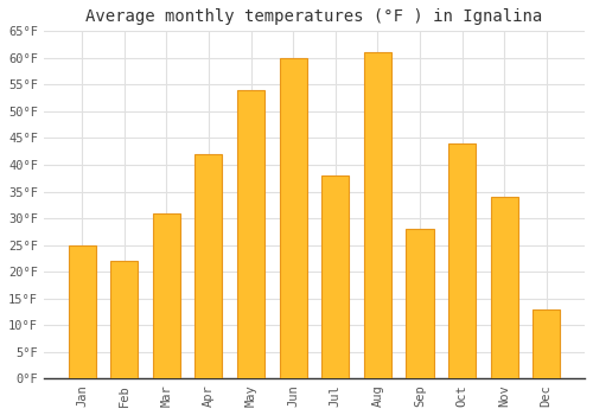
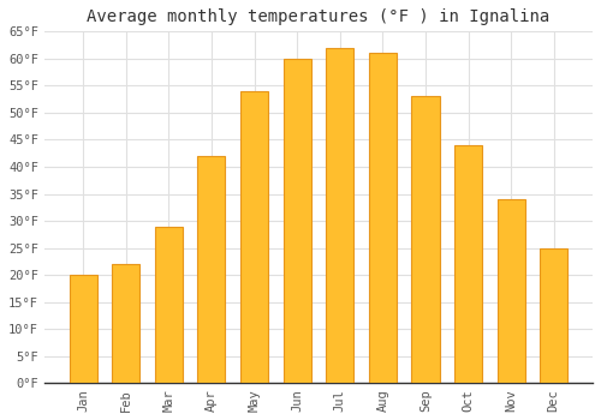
Jan: 25°F -> 20°F
Mar: 31°F -> 29°F
Jul: 38°F -> 62°F
Sep: 28°F -> 53°F
Dec: 13°F -> 25°F
